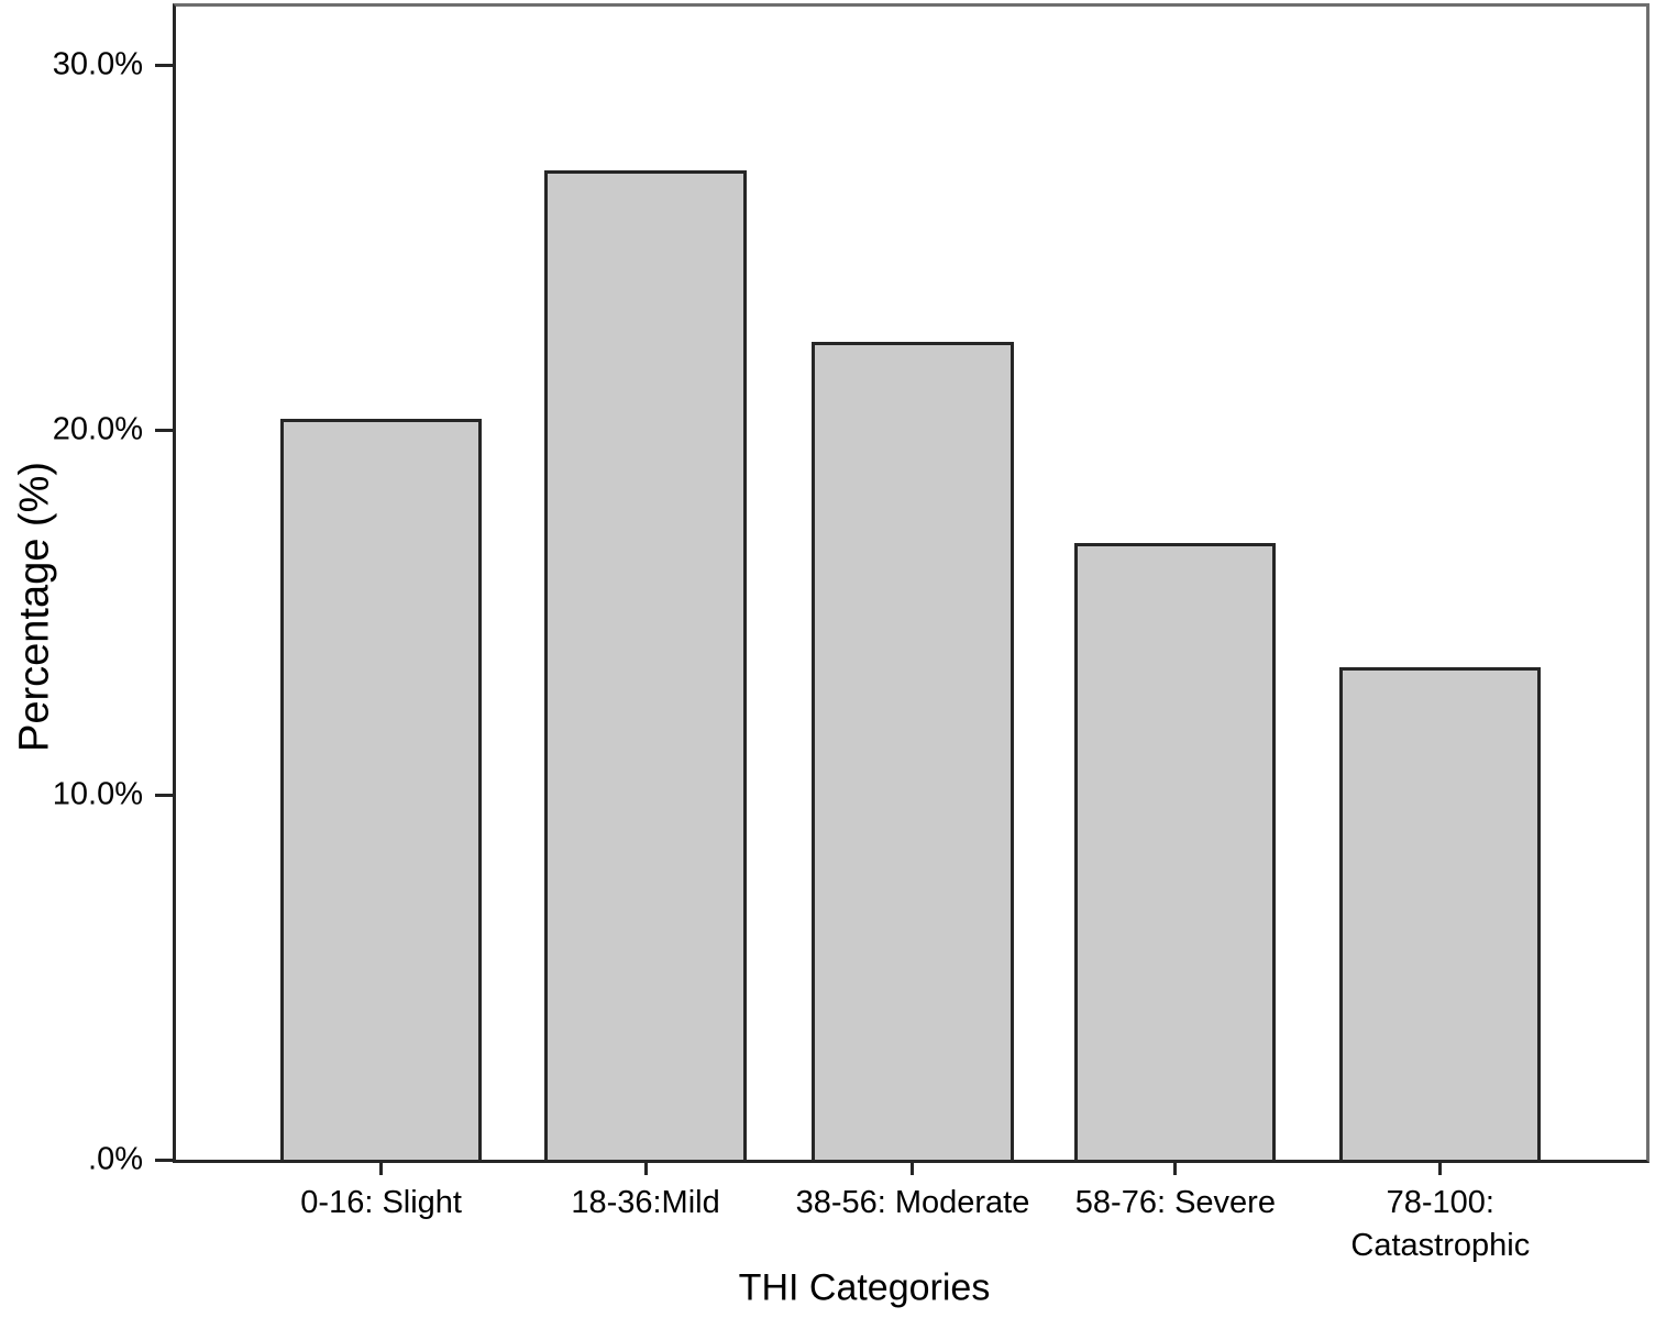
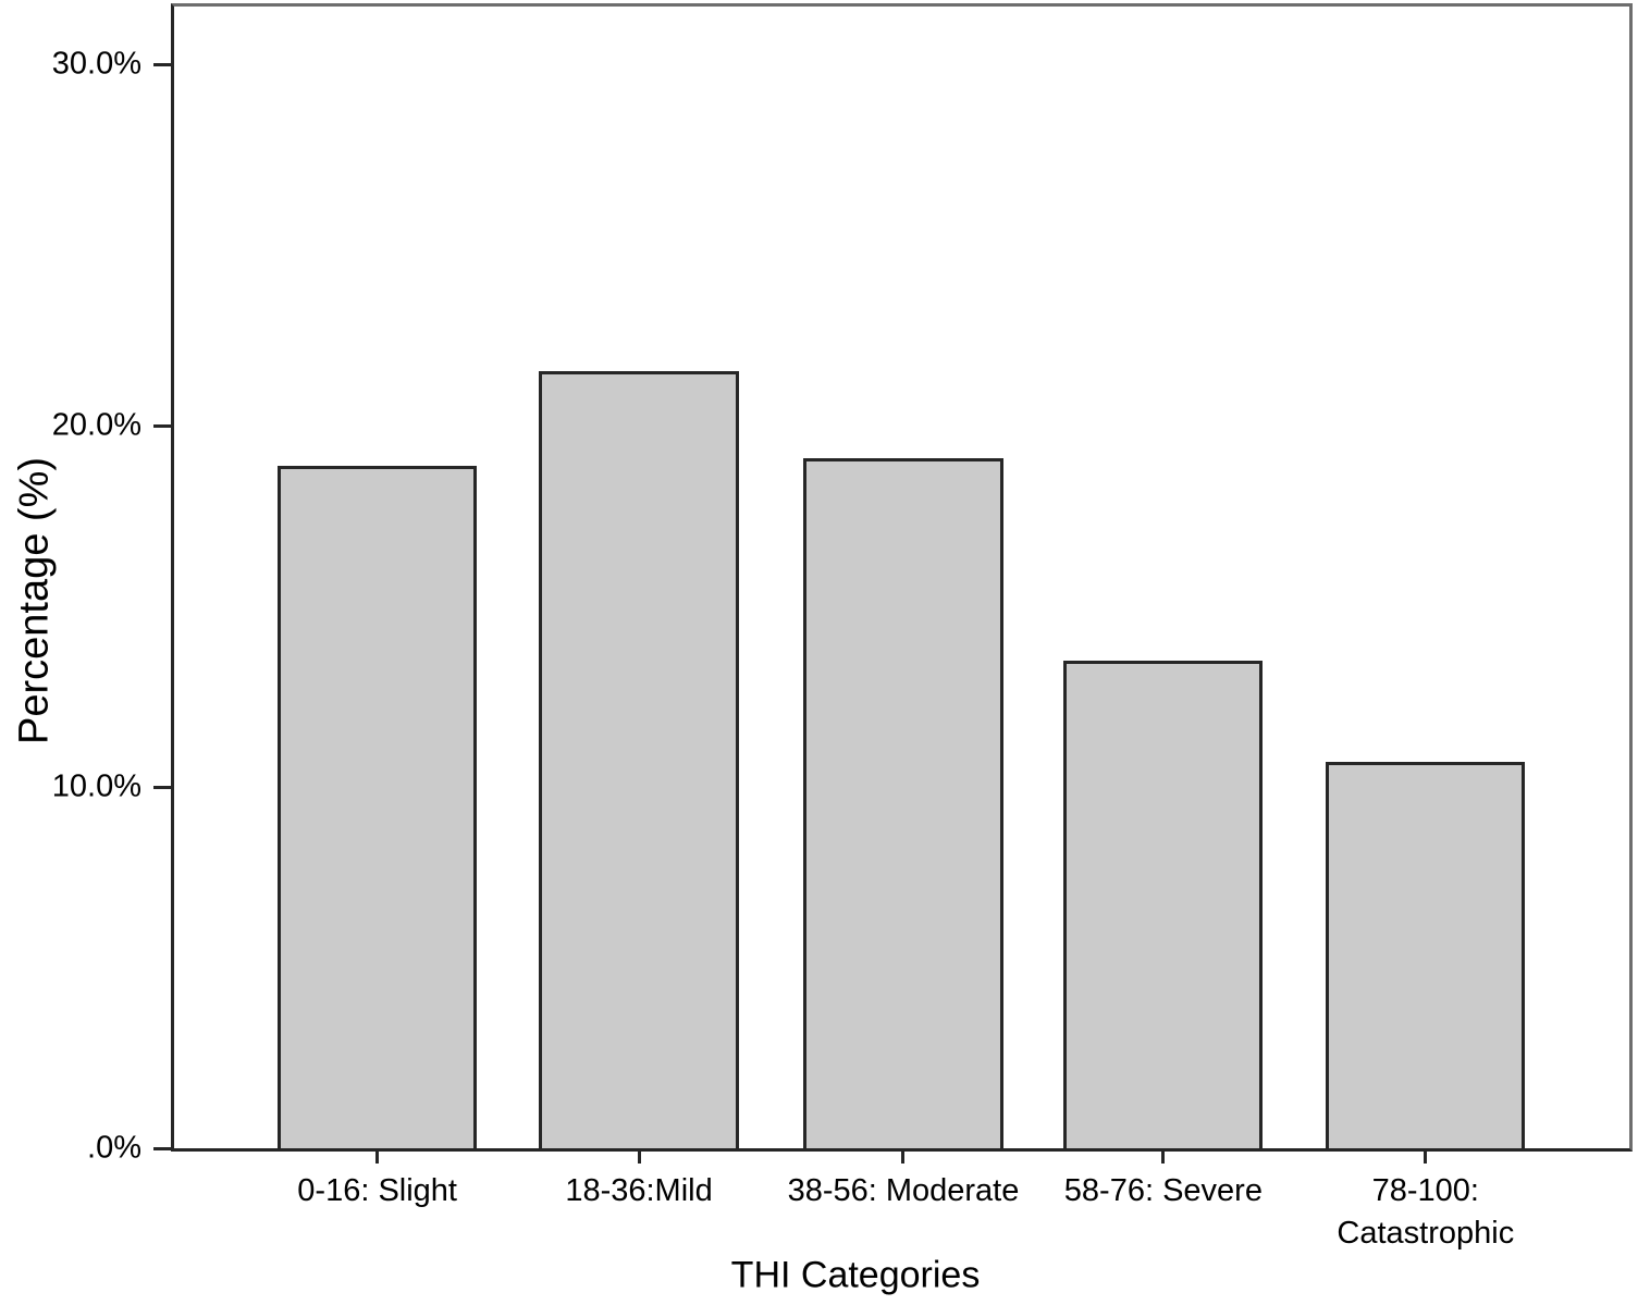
0-16: Slight: 20.3% -> 18.9%
18-36:Mild: 27.1% -> 21.5%
38-56: Moderate: 22.4% -> 19.1%
58-76: Severe: 16.9% -> 13.5%
78-100: Catastrophic: 13.5% -> 10.7%
